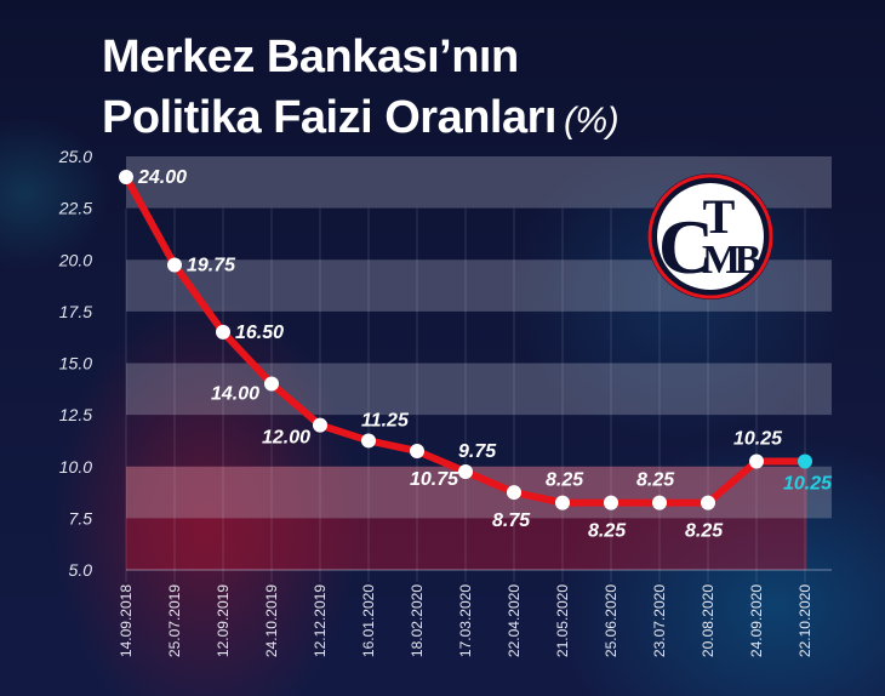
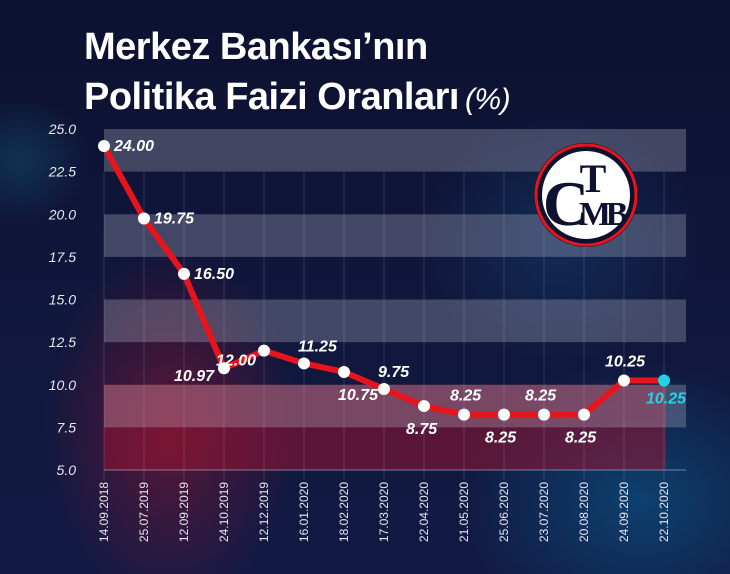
24.10.2019: 14.00 -> 10.97
